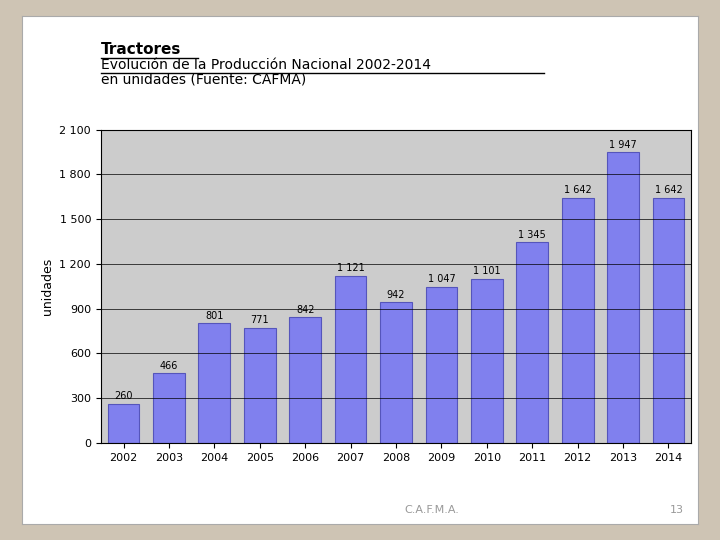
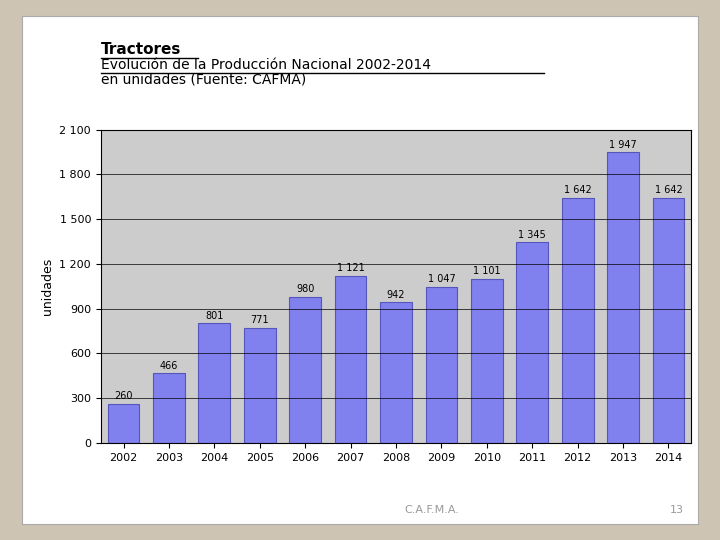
2006: 842 -> 980
